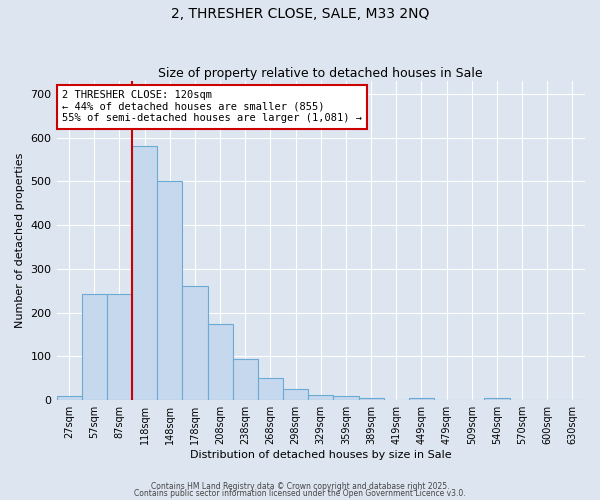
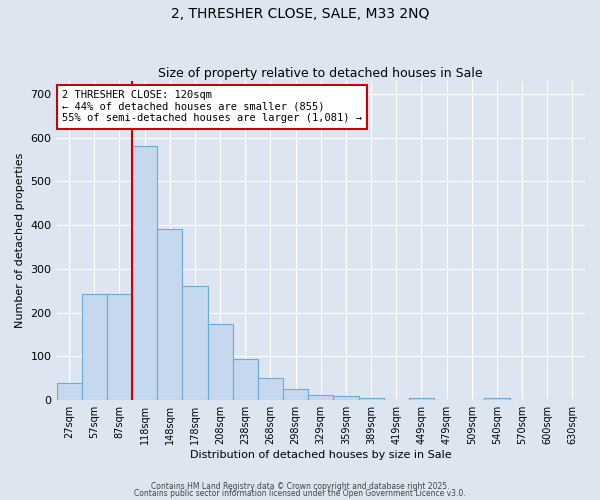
27sqm: 10 -> 40
148sqm: 500 -> 390
